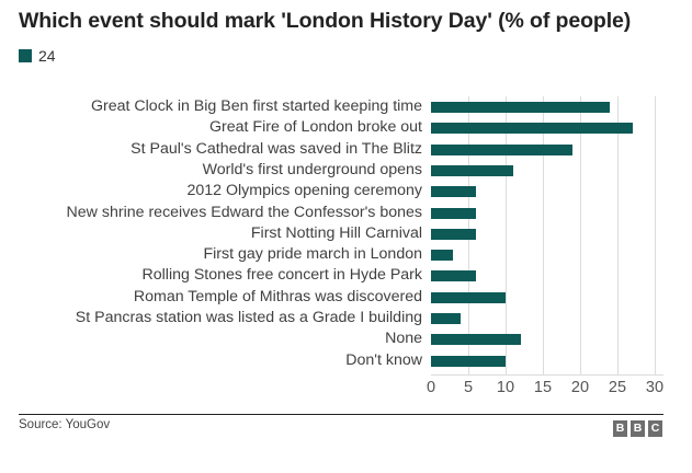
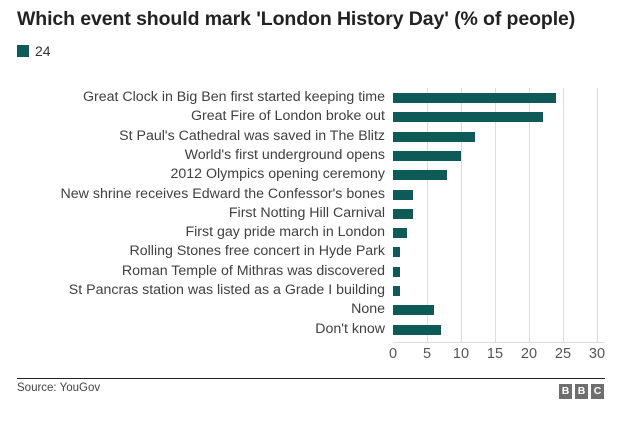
Great Fire of London broke out: 27 -> 22
St Paul's Cathedral was saved in The Blitz: 19 -> 12
World's first underground opens: 11 -> 10
2012 Olympics opening ceremony: 6 -> 8
New shrine receives Edward the Confessor's bones: 6 -> 3
First Notting Hill Carnival: 6 -> 3
First gay pride march in London: 3 -> 2
Rolling Stones free concert in Hyde Park: 6 -> 1
Roman Temple of Mithras was discovered: 10 -> 1
St Pancras station was listed as a Grade I building: 4 -> 1
None: 12 -> 6
Don't know: 10 -> 7
